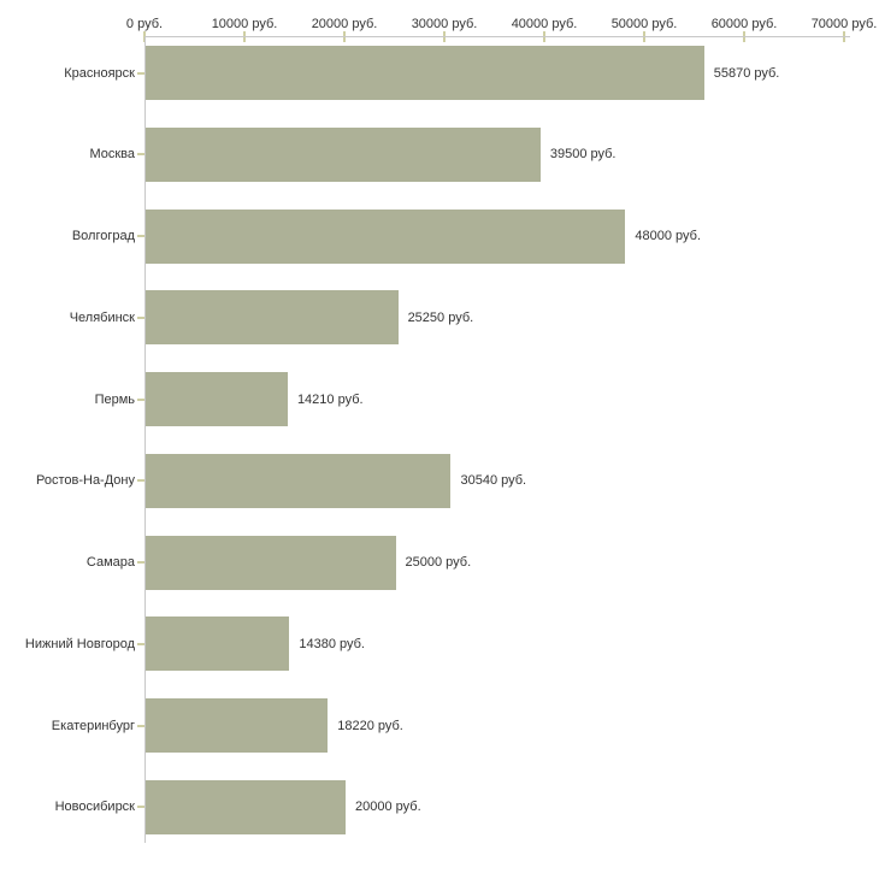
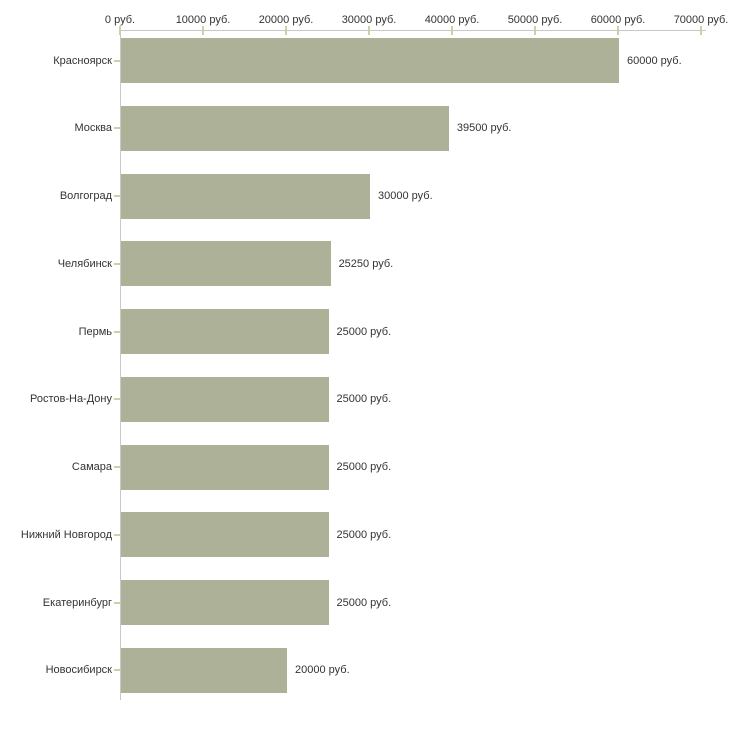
Красноярск: 55870 -> 60000
Волгоград: 48000 -> 30000
Пермь: 14210 -> 25000
Ростов-На-Дону: 30540 -> 25000
Нижний Новгород: 14380 -> 25000
Екатеринбург: 18220 -> 25000
